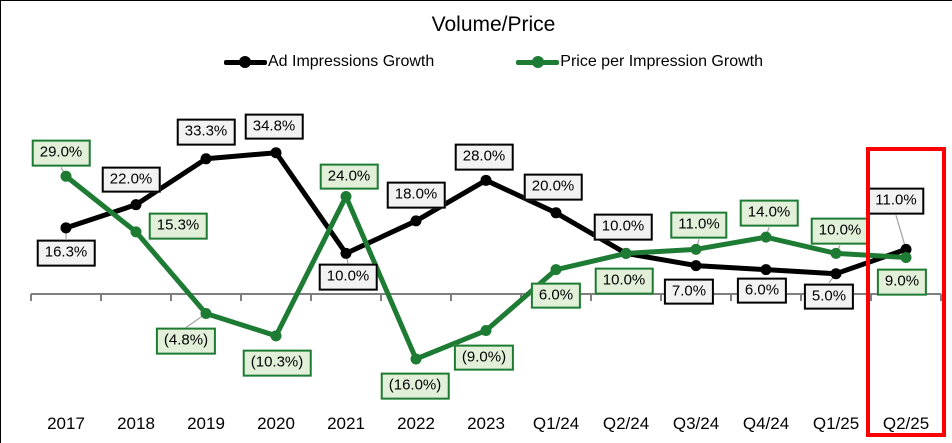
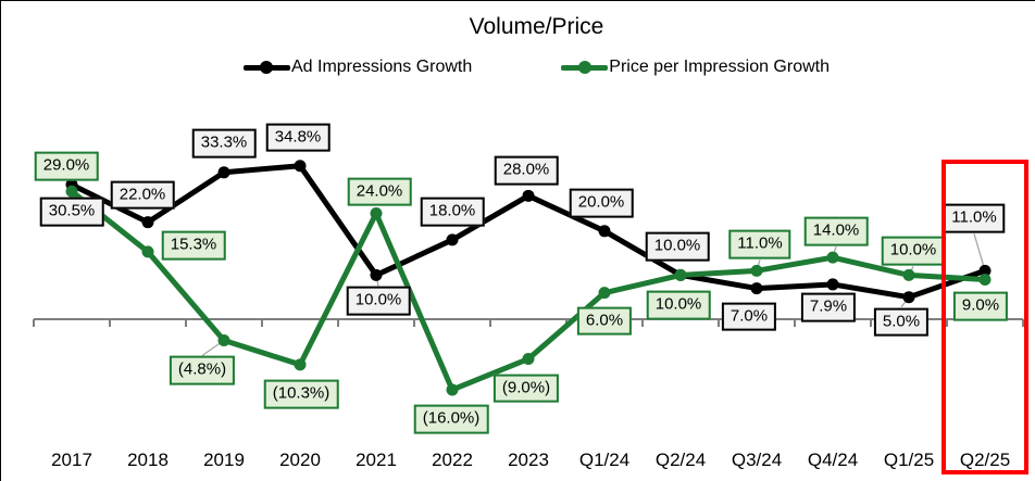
Ad Impressions Growth/2017: 16.3% -> 30.5%
Ad Impressions Growth/Q4/24: 6.0% -> 7.9%
